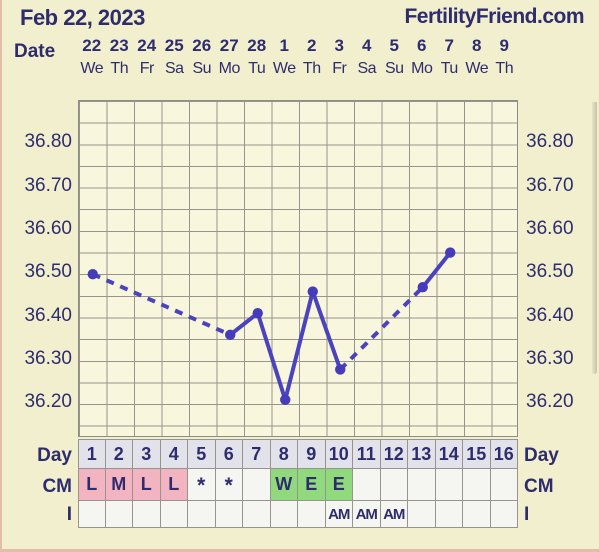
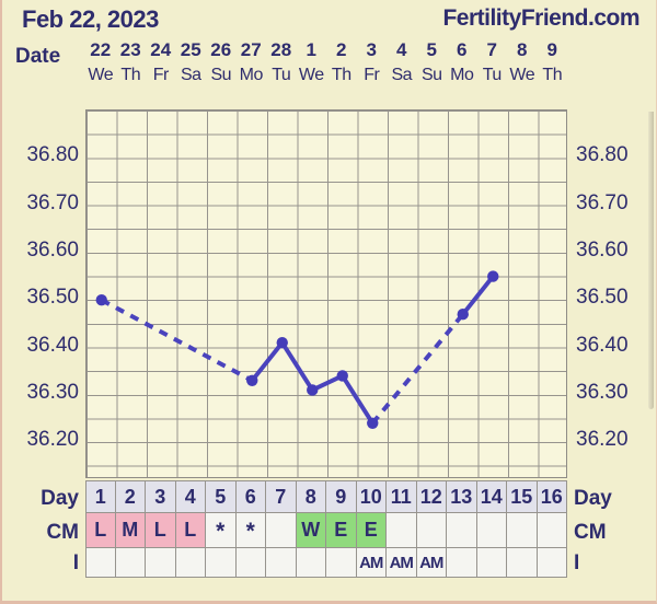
6: 36.36 -> 36.33
8: 36.21 -> 36.31
9: 36.46 -> 36.34
10: 36.28 -> 36.24
